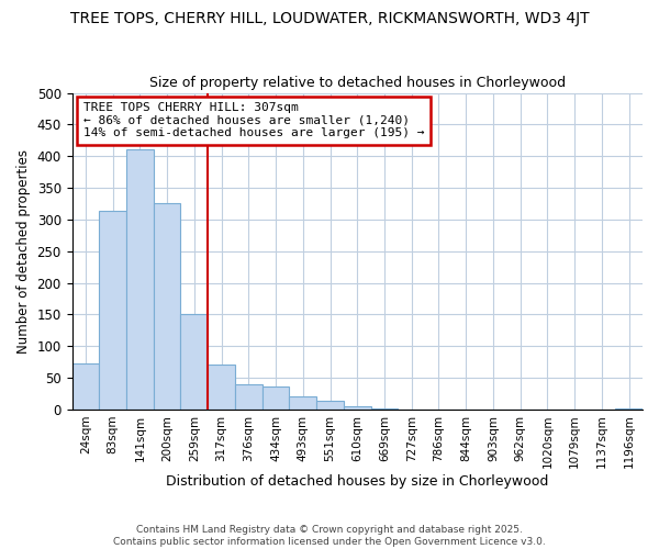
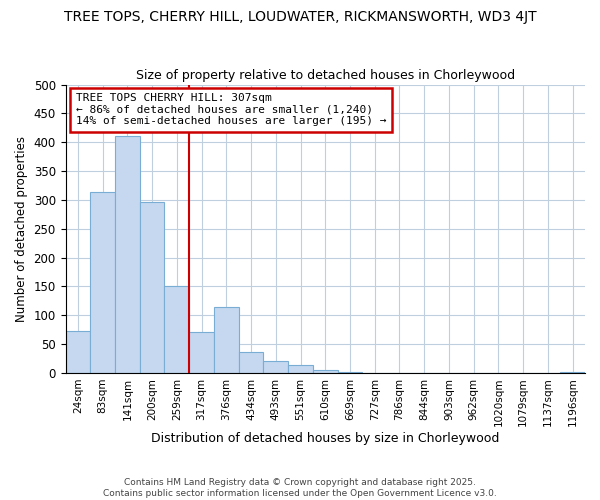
200sqm: 325 -> 296
376sqm: 40 -> 114
